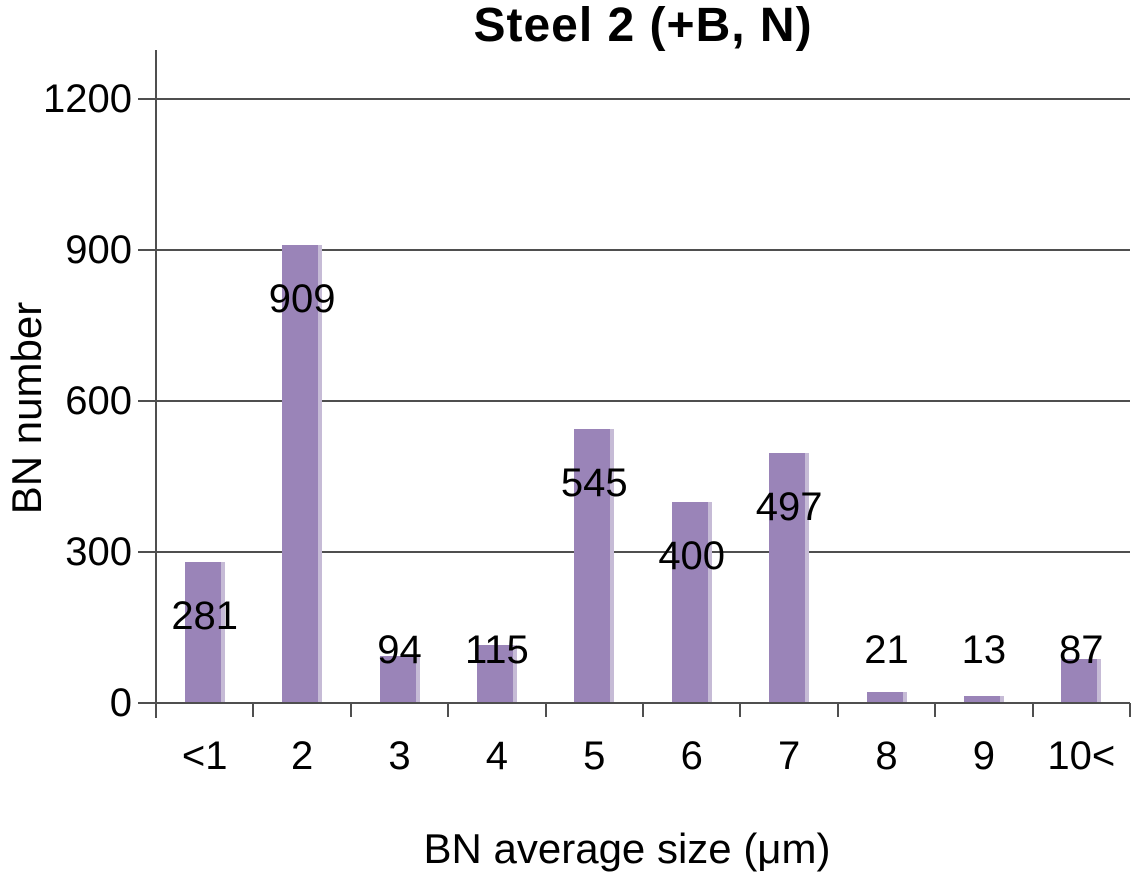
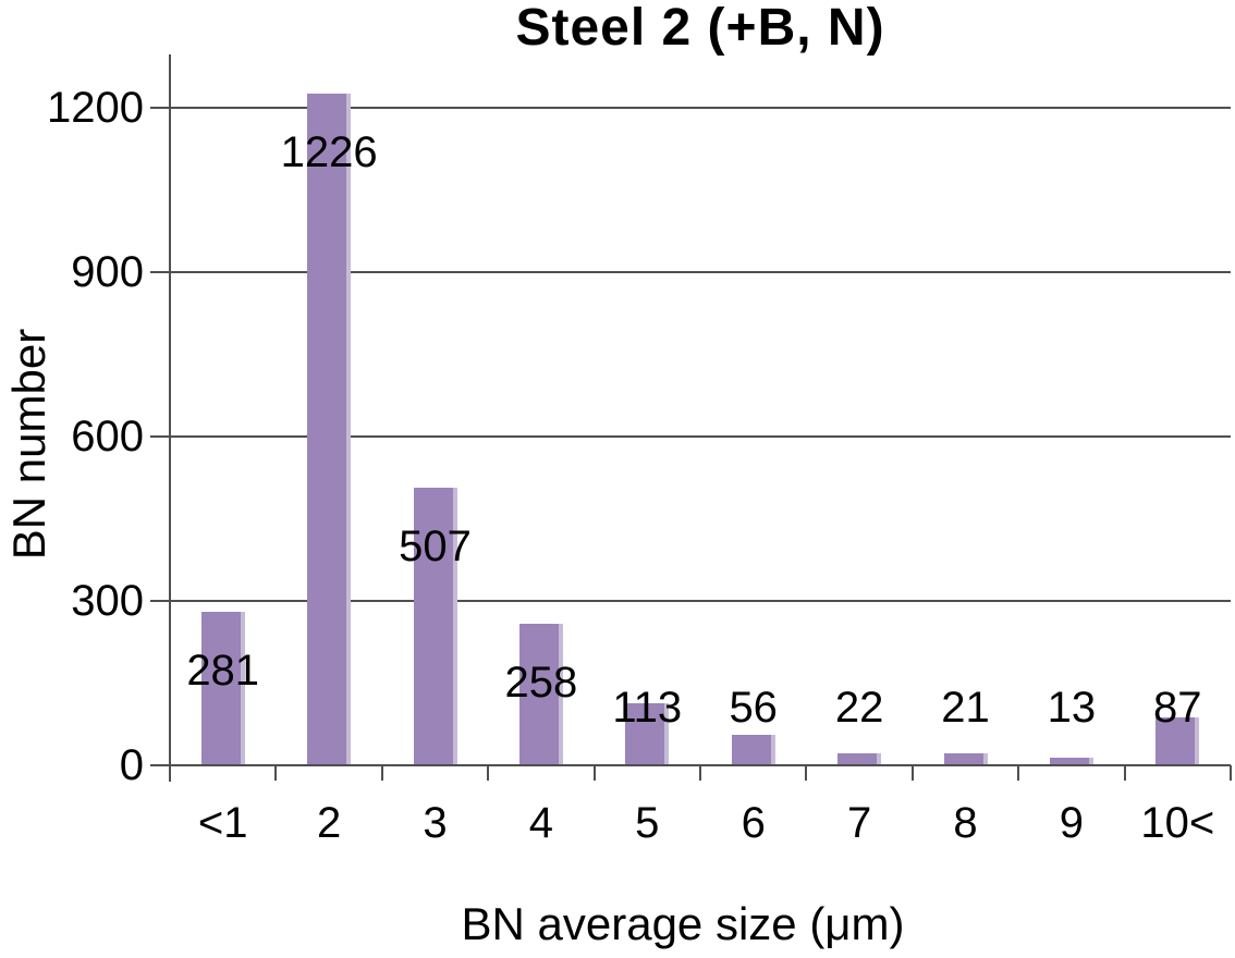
2: 909 -> 1226
3: 94 -> 507
4: 115 -> 258
5: 545 -> 113
6: 400 -> 56
7: 497 -> 22
